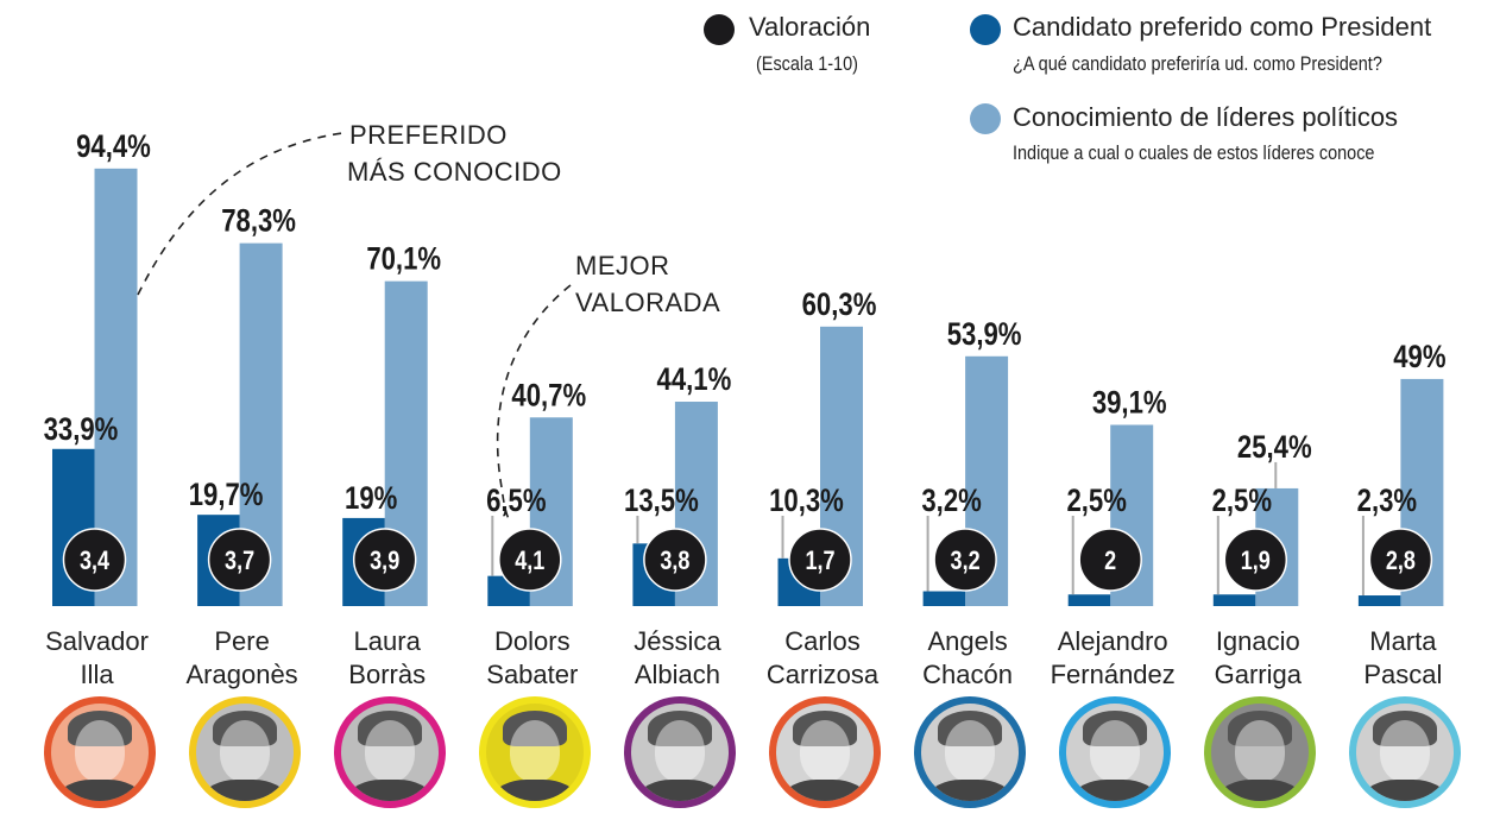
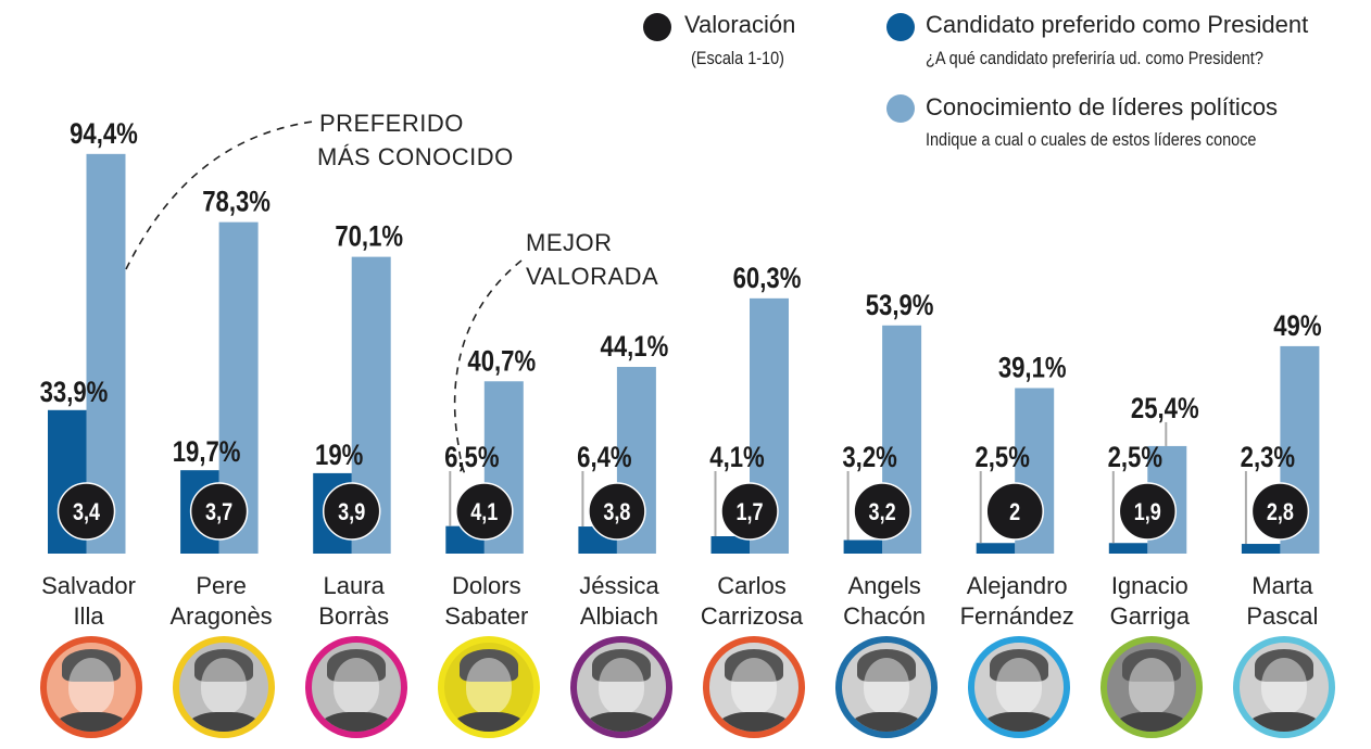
Candidato preferido como President/Jéssica Albiach: 13,5% -> 6,4%
Candidato preferido como President/Carlos Carrizosa: 10,3% -> 4,1%
